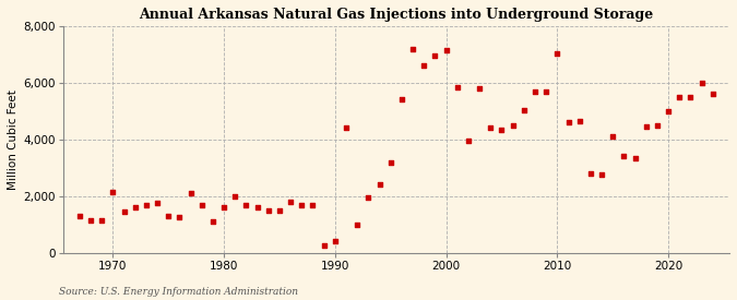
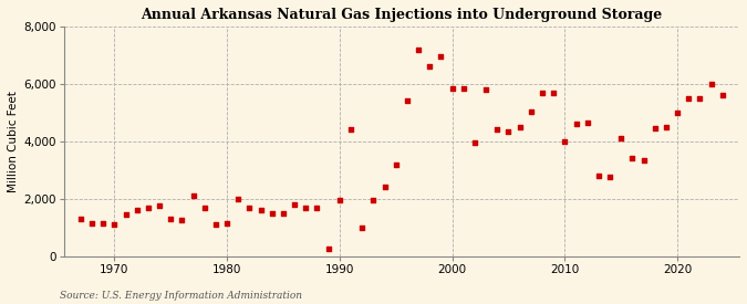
1970: 2,150 -> 1,100
1980: 1,600 -> 1,150
1990: 400 -> 1,950
2000: 7,150 -> 5,850
2010: 7,050 -> 4,000
